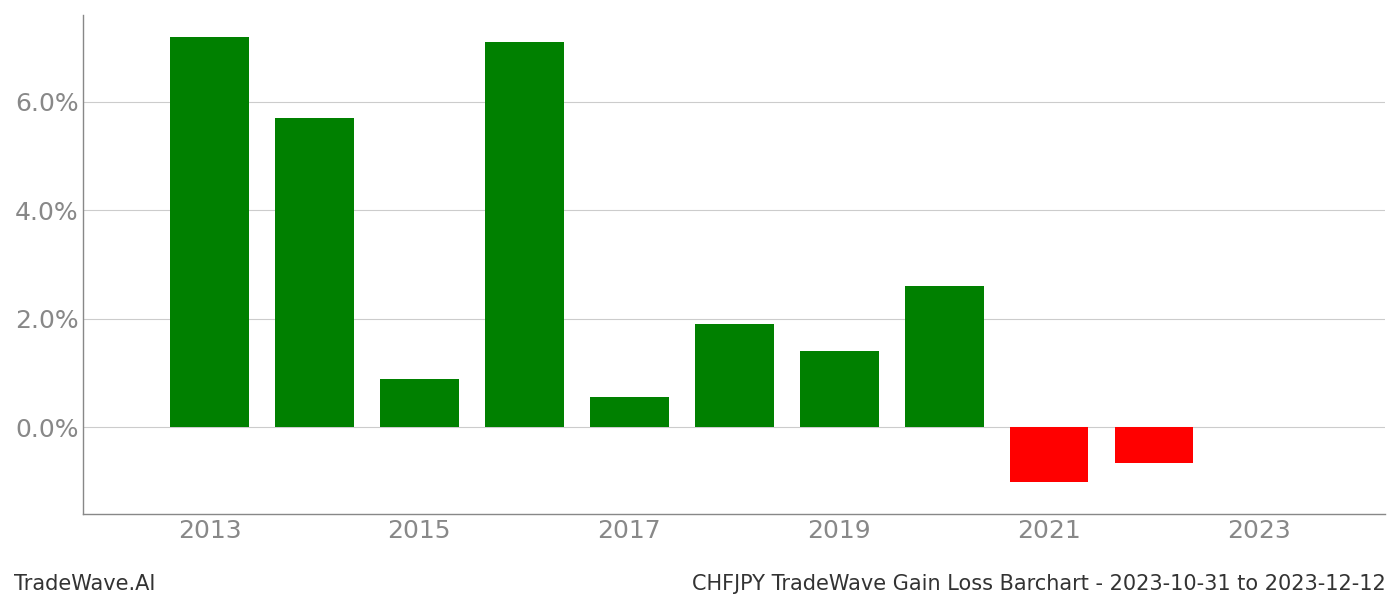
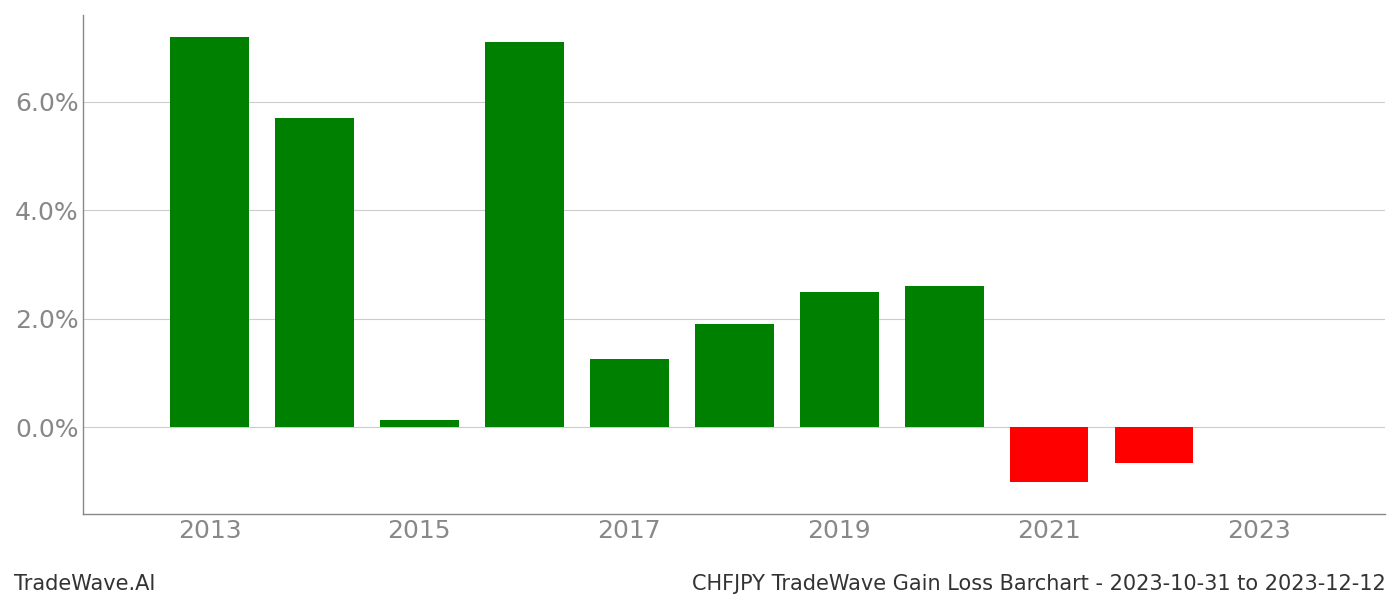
2015: 0.90% -> 0.14%
2017: 0.55% -> 1.26%
2019: 1.40% -> 2.50%
